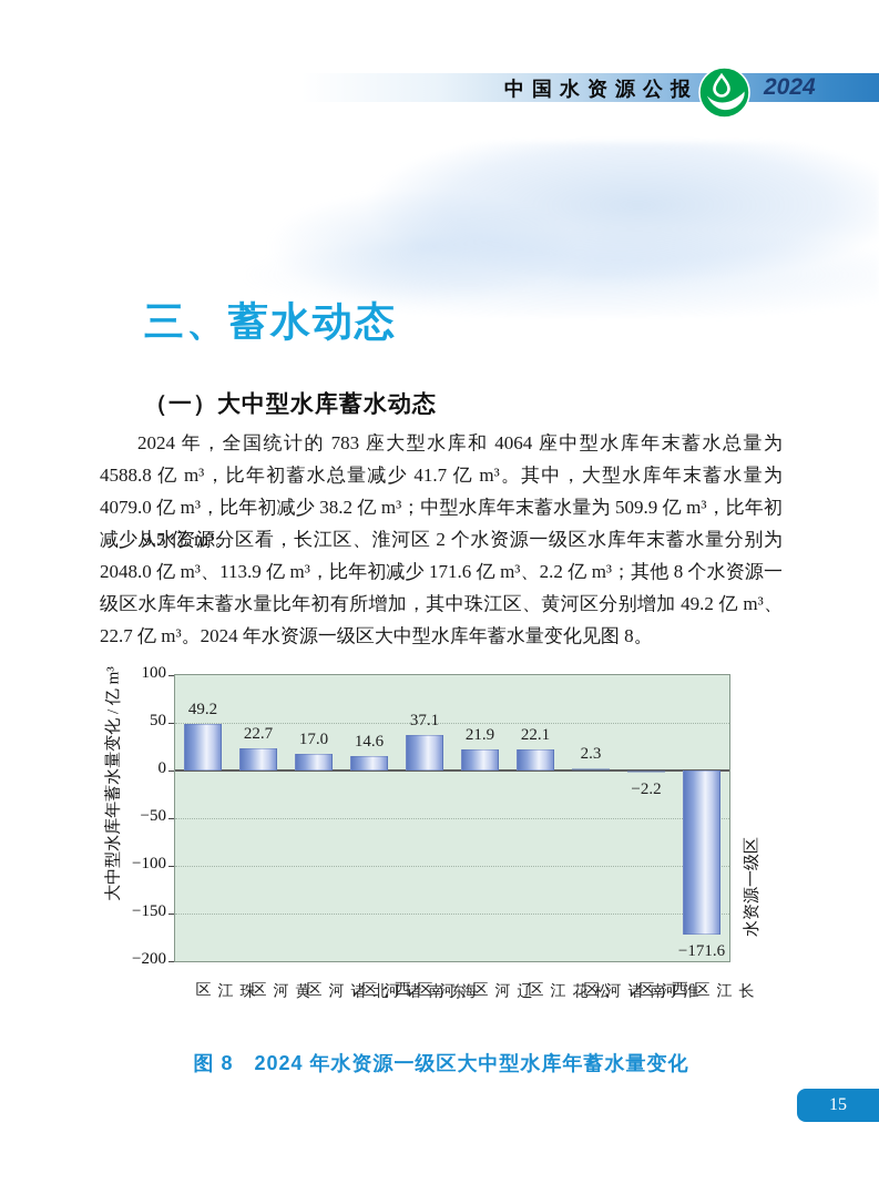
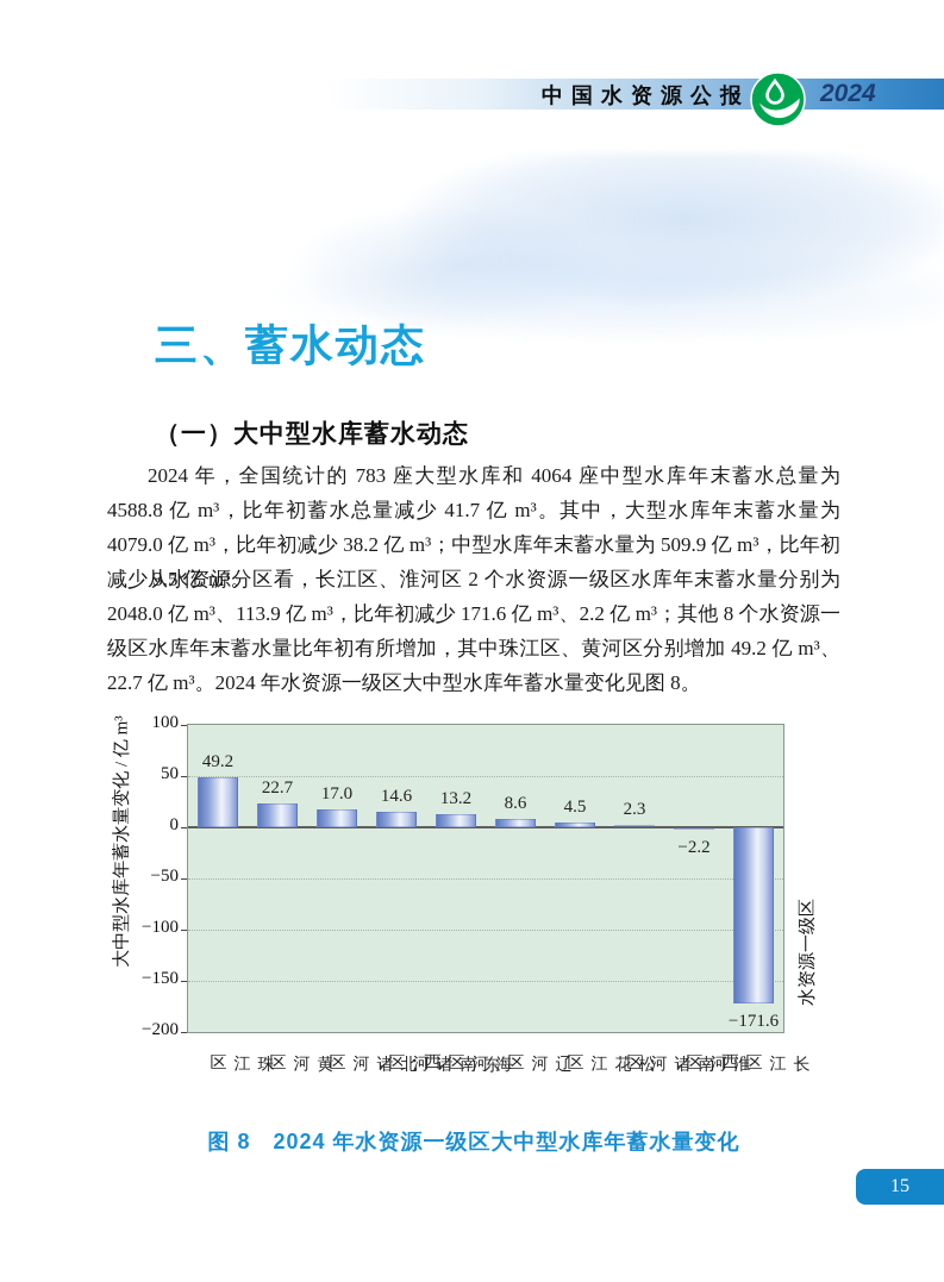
海河区: 37.1 -> 13.2
辽河区: 21.9 -> 8.6
松花江区: 22.1 -> 4.5
